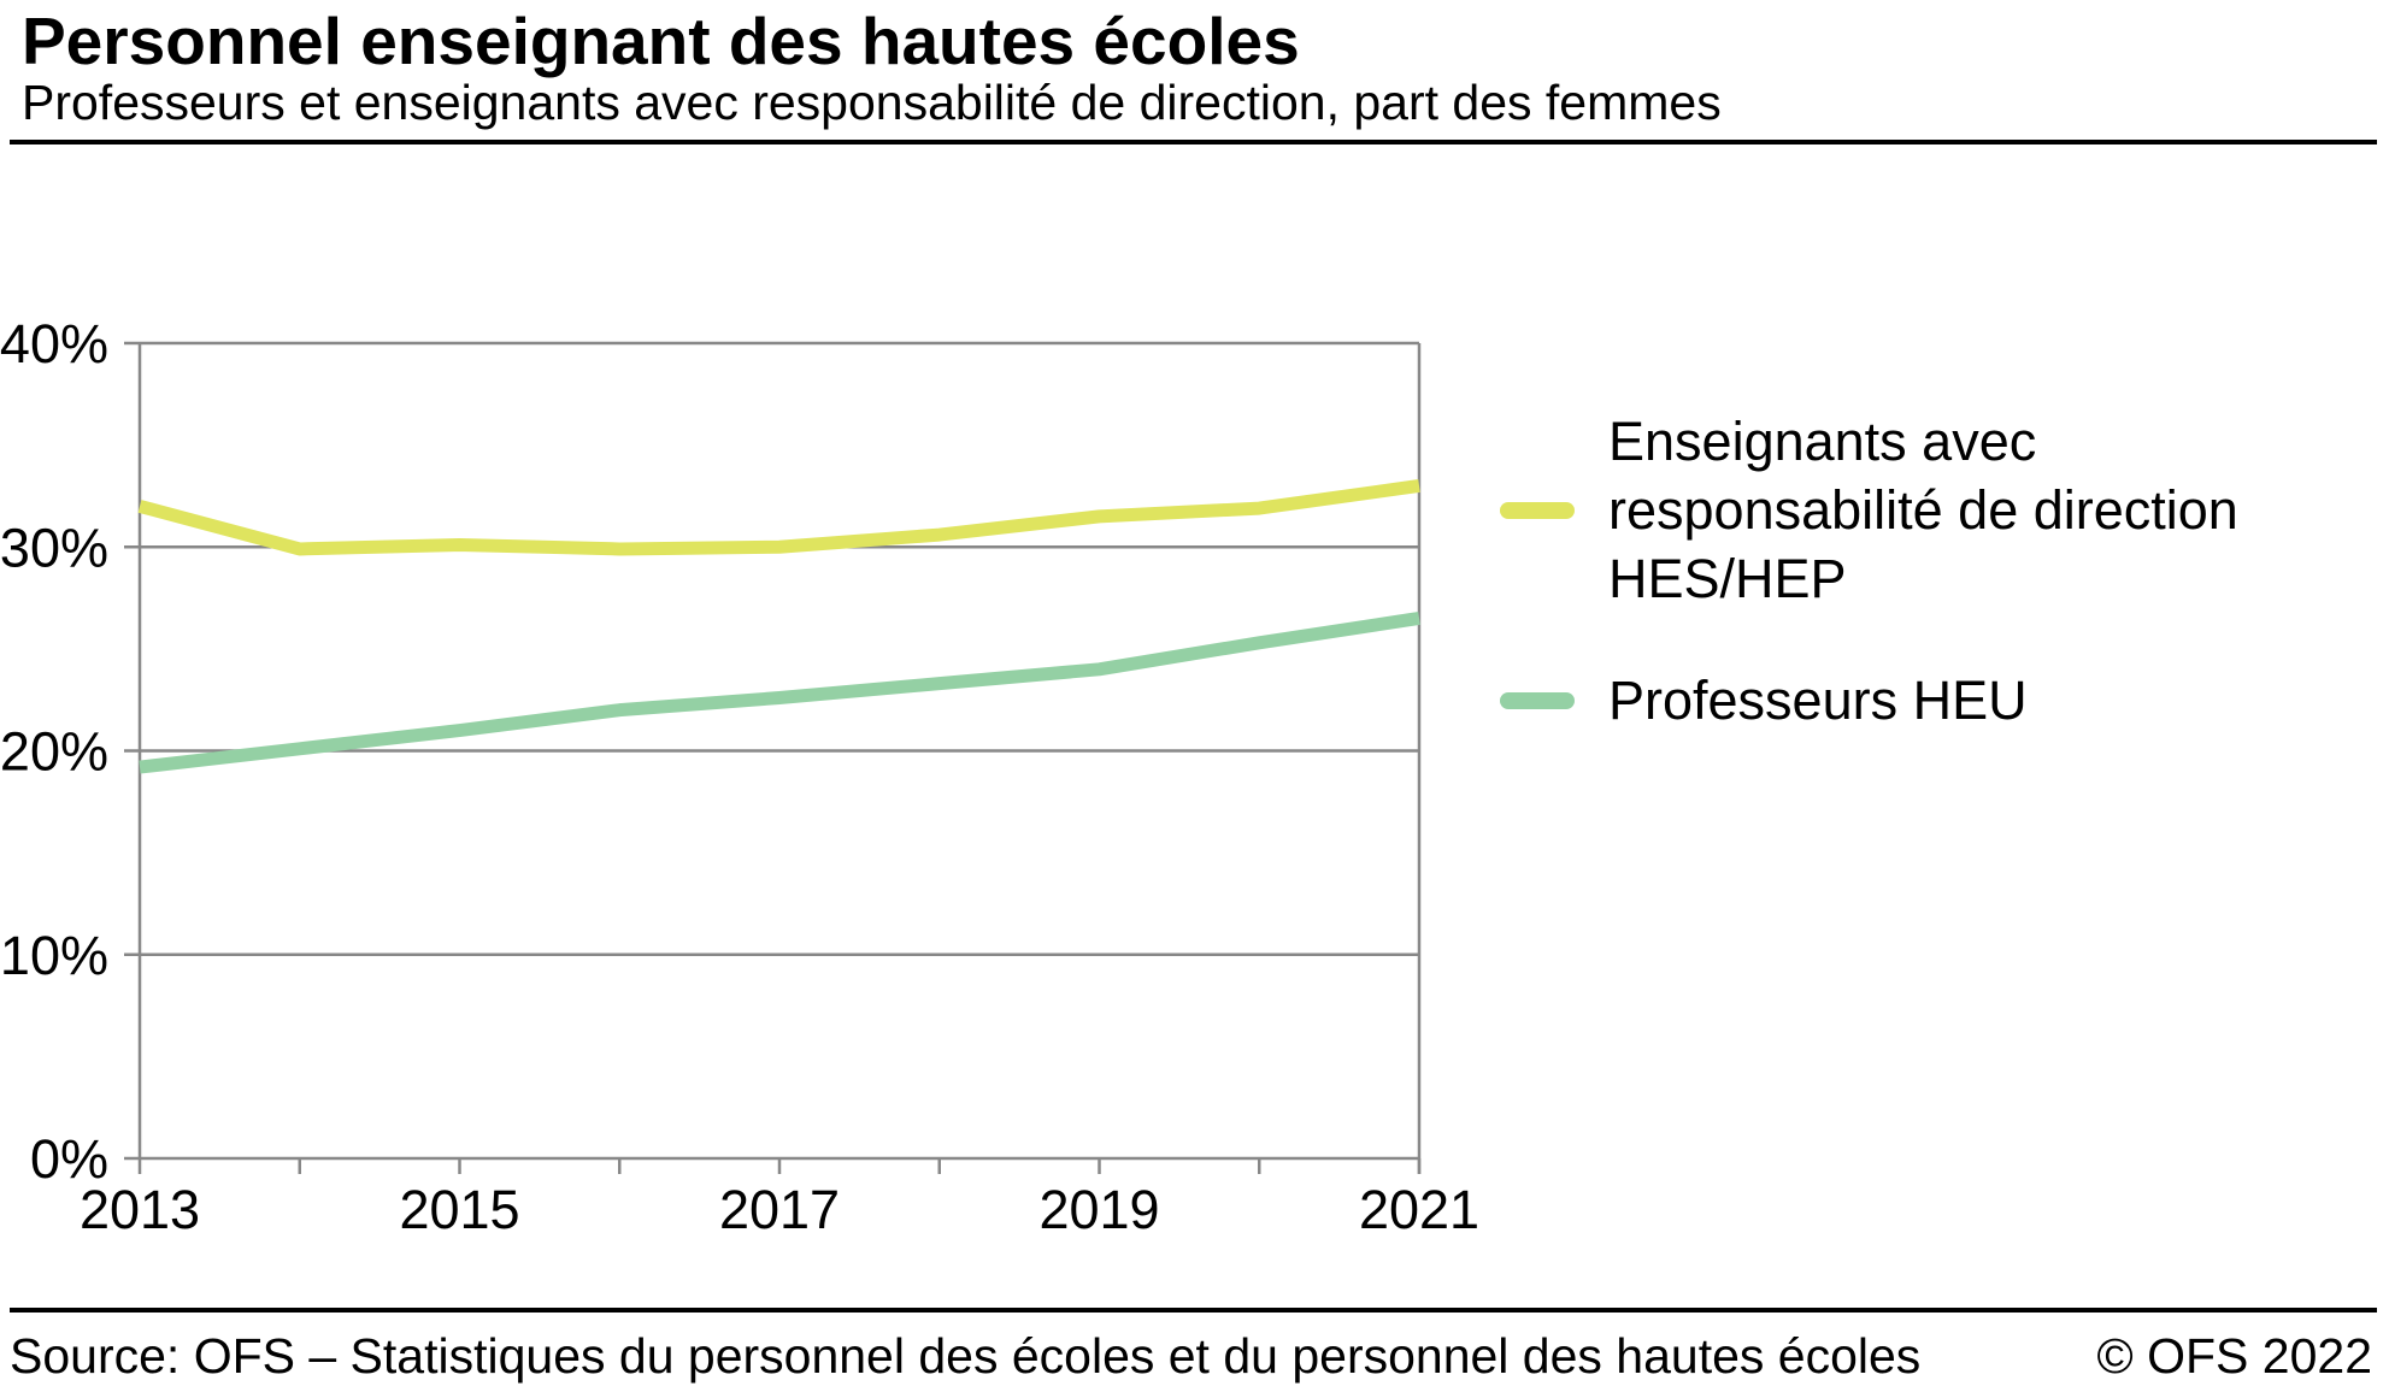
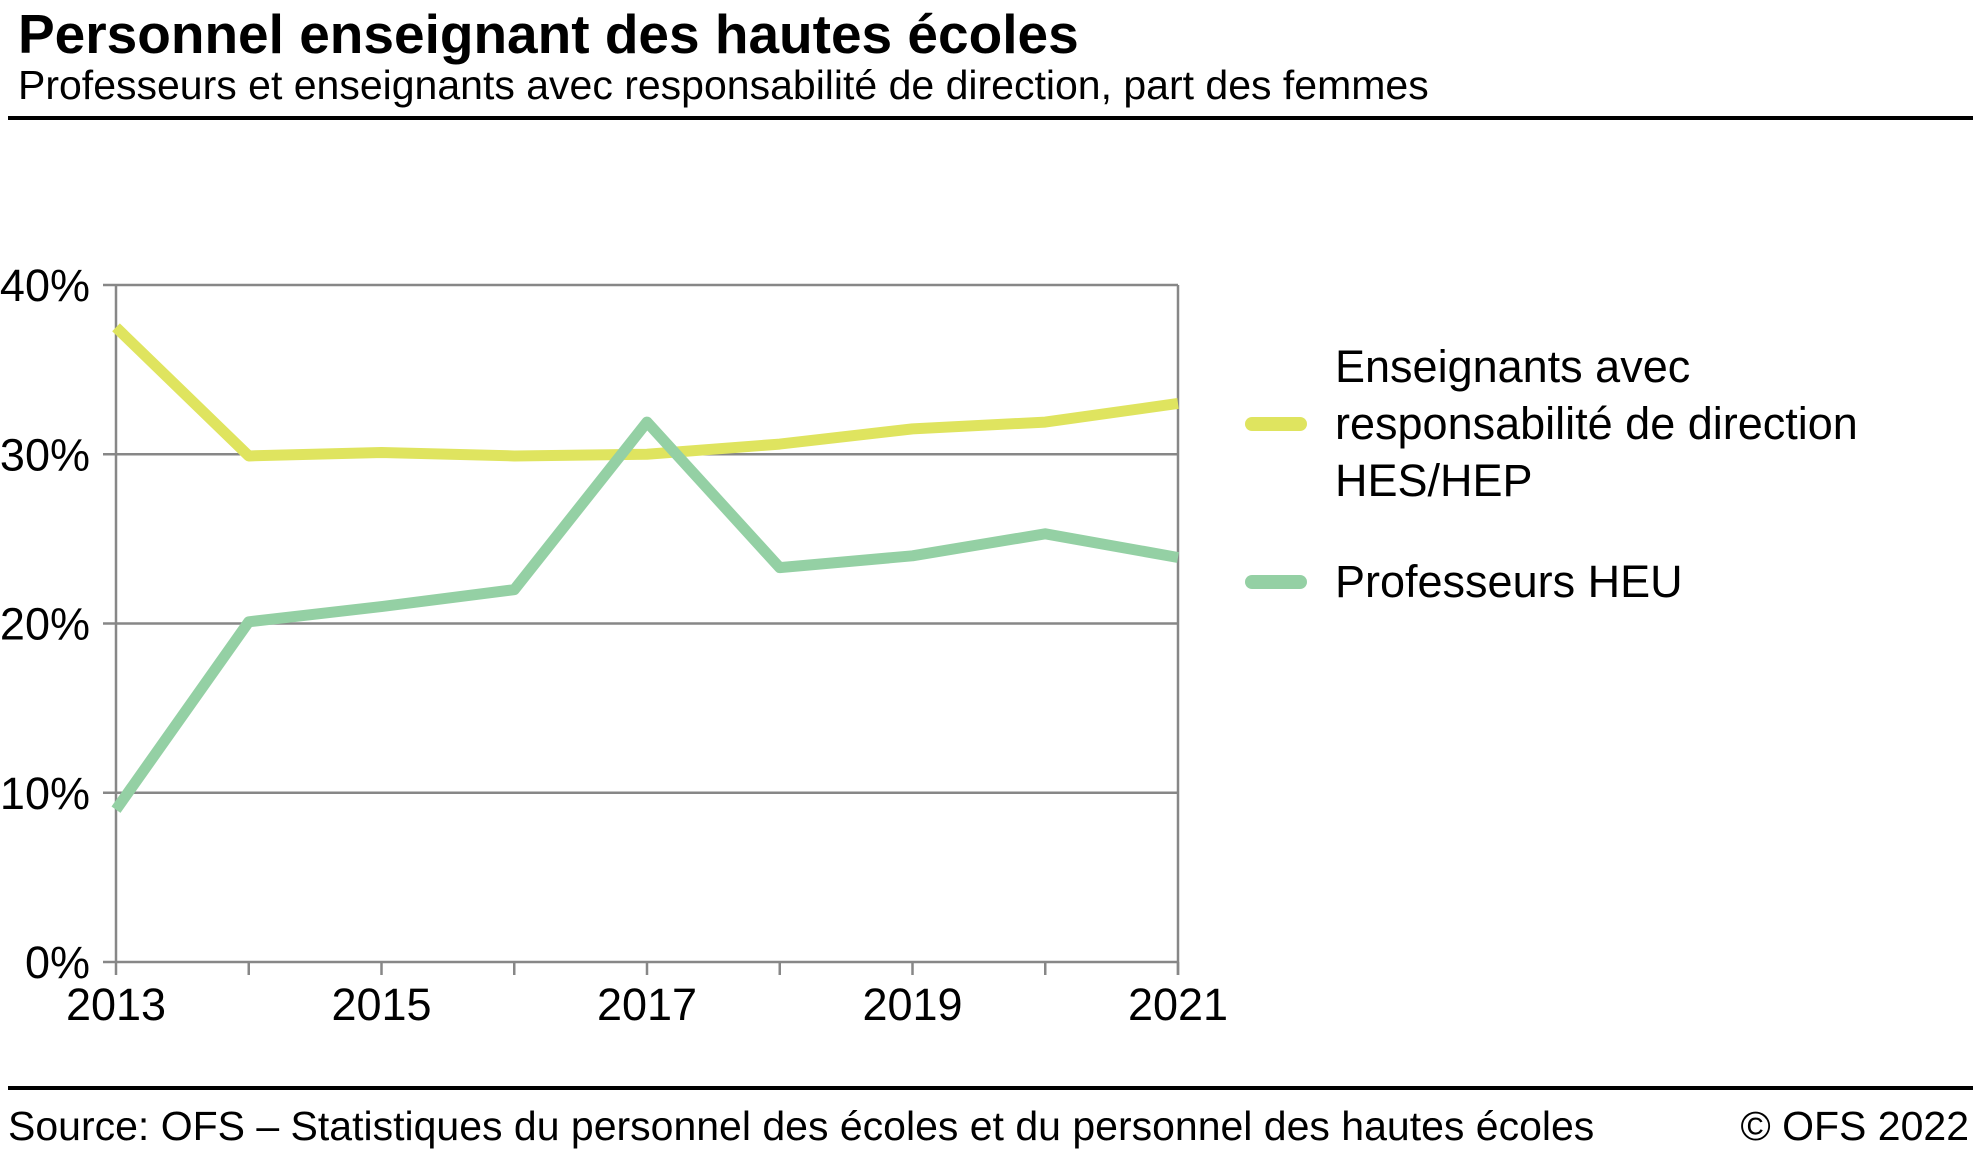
Enseignants avec responsabilité de direction HES/HEP/2013: 32.0% -> 37.5%
Professeurs HEU/2013: 19.2% -> 9.0%
Professeurs HEU/2017: 22.6% -> 31.9%
Professeurs HEU/2021: 26.5% -> 23.9%
